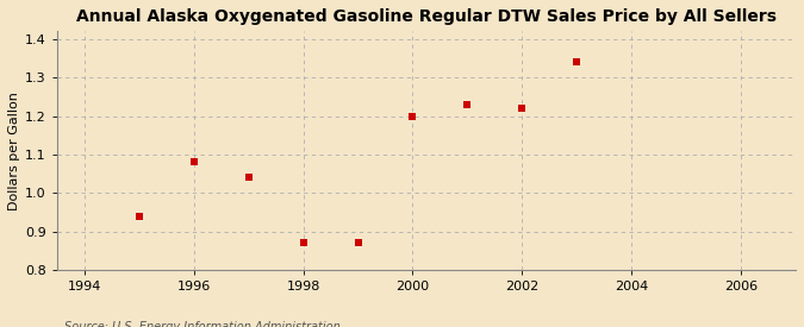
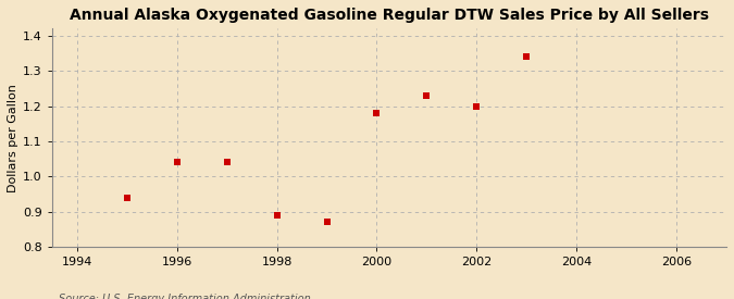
1996: 1.08 -> 1.04
1998: 0.87 -> 0.89
2000: 1.20 -> 1.18
2002: 1.22 -> 1.20
